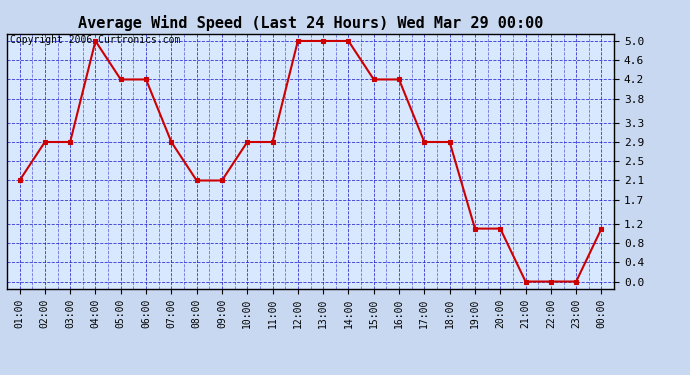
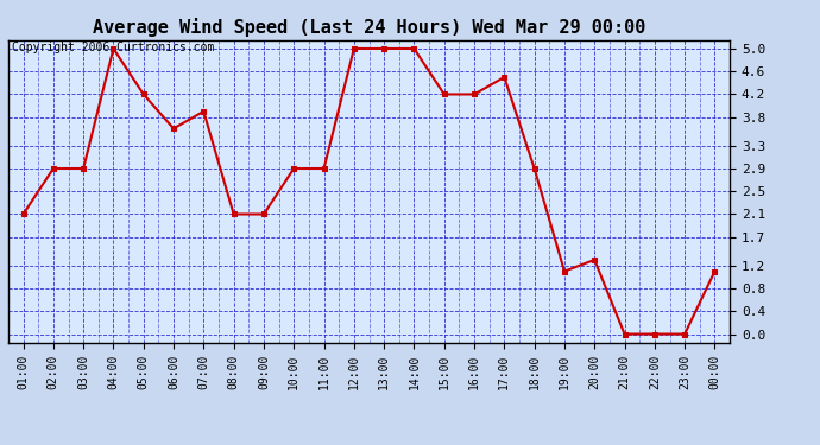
06:00: 4.2 -> 3.6
07:00: 2.9 -> 3.9
17:00: 2.9 -> 4.5
20:00: 1.1 -> 1.3
